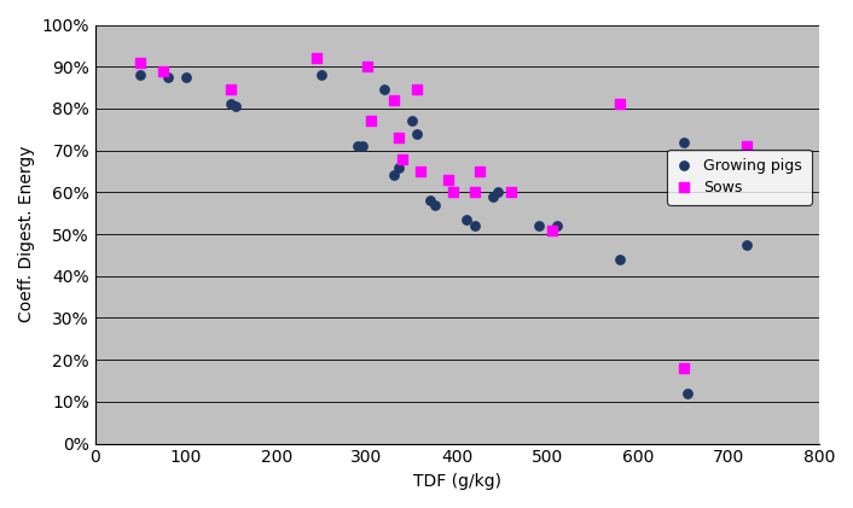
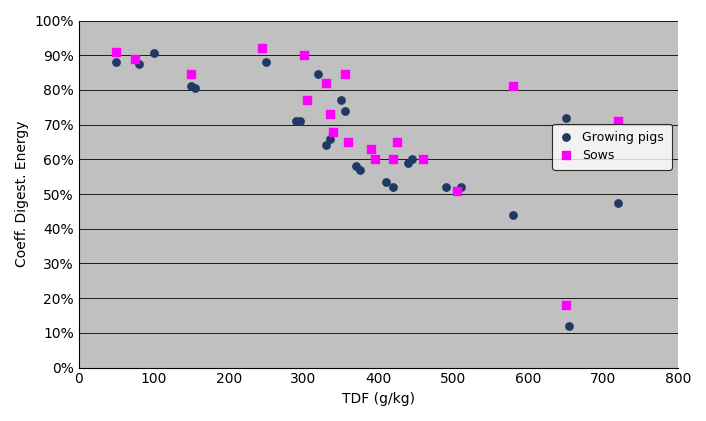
Growing pigs/100: 87.5% -> 90.5%
